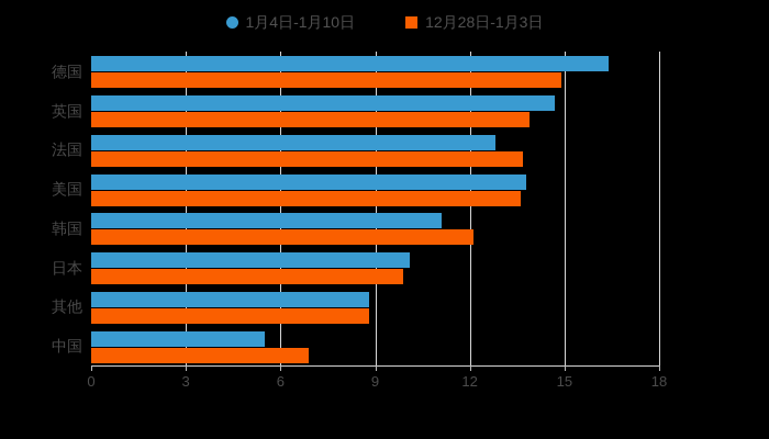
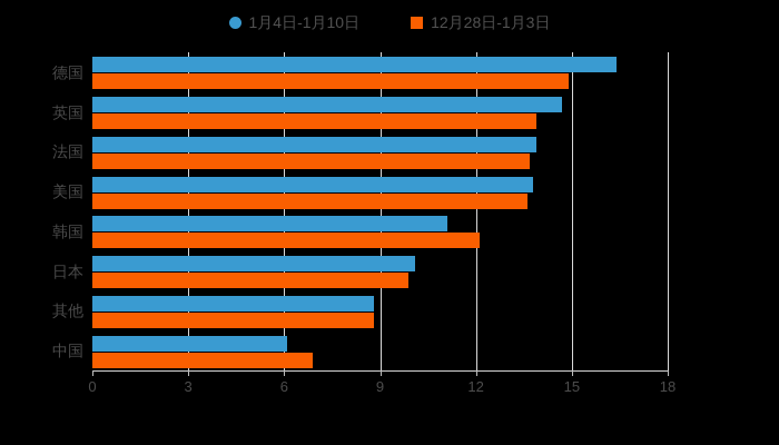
1月4日-1月10日/法国: 12.8 -> 13.9
1月4日-1月10日/中国: 5.5 -> 6.1
